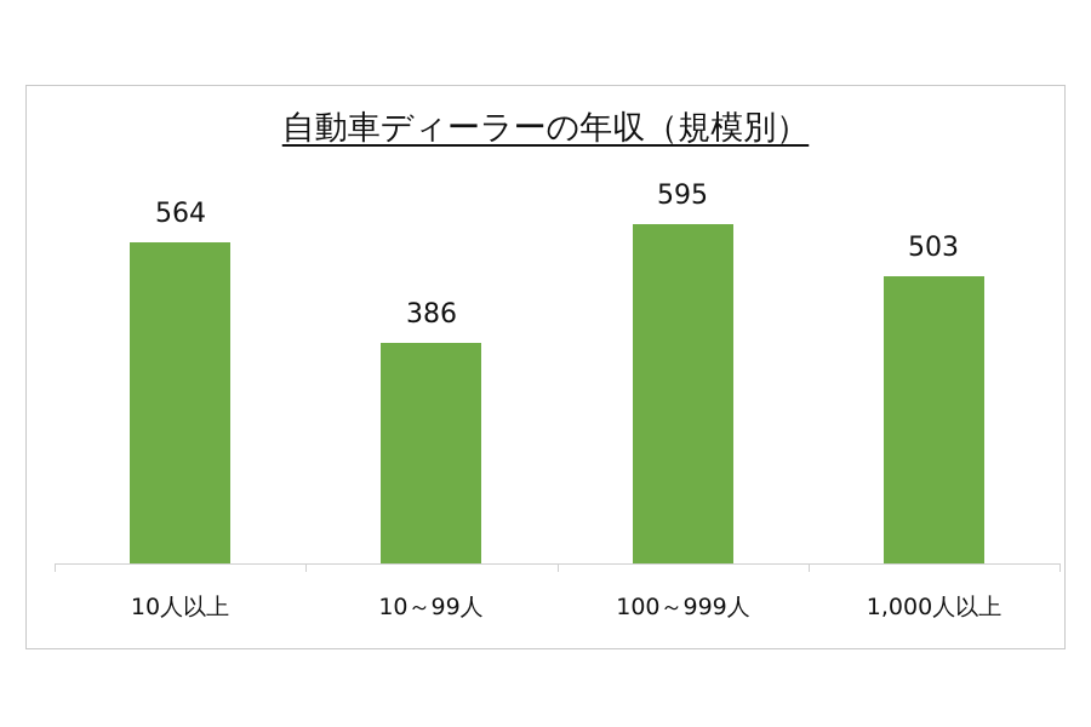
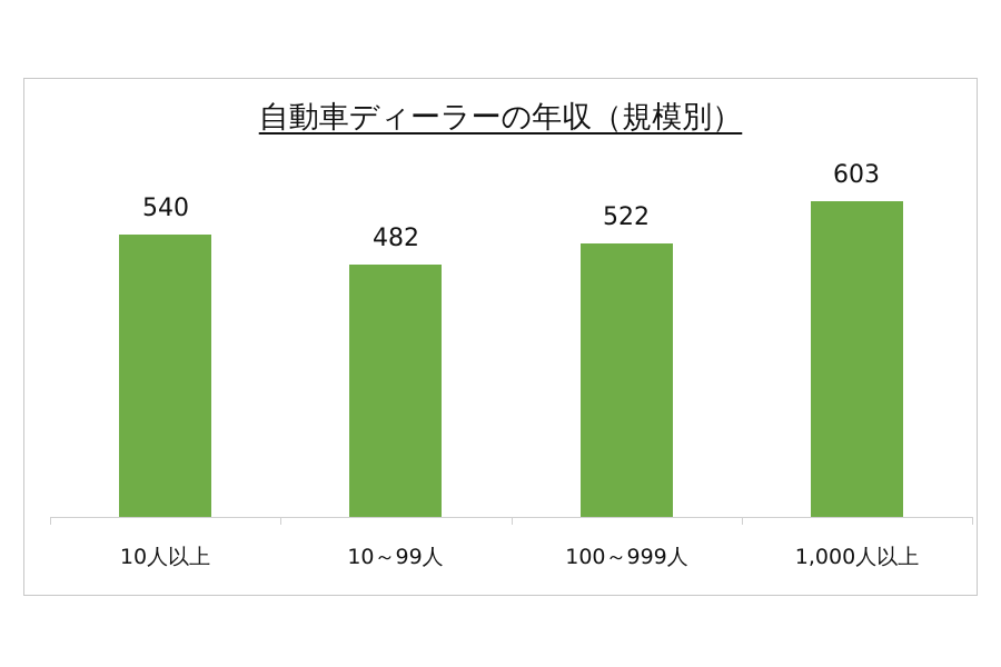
10人以上: 564 -> 540
10～99人: 386 -> 482
100～999人: 595 -> 522
1,000人以上: 503 -> 603
